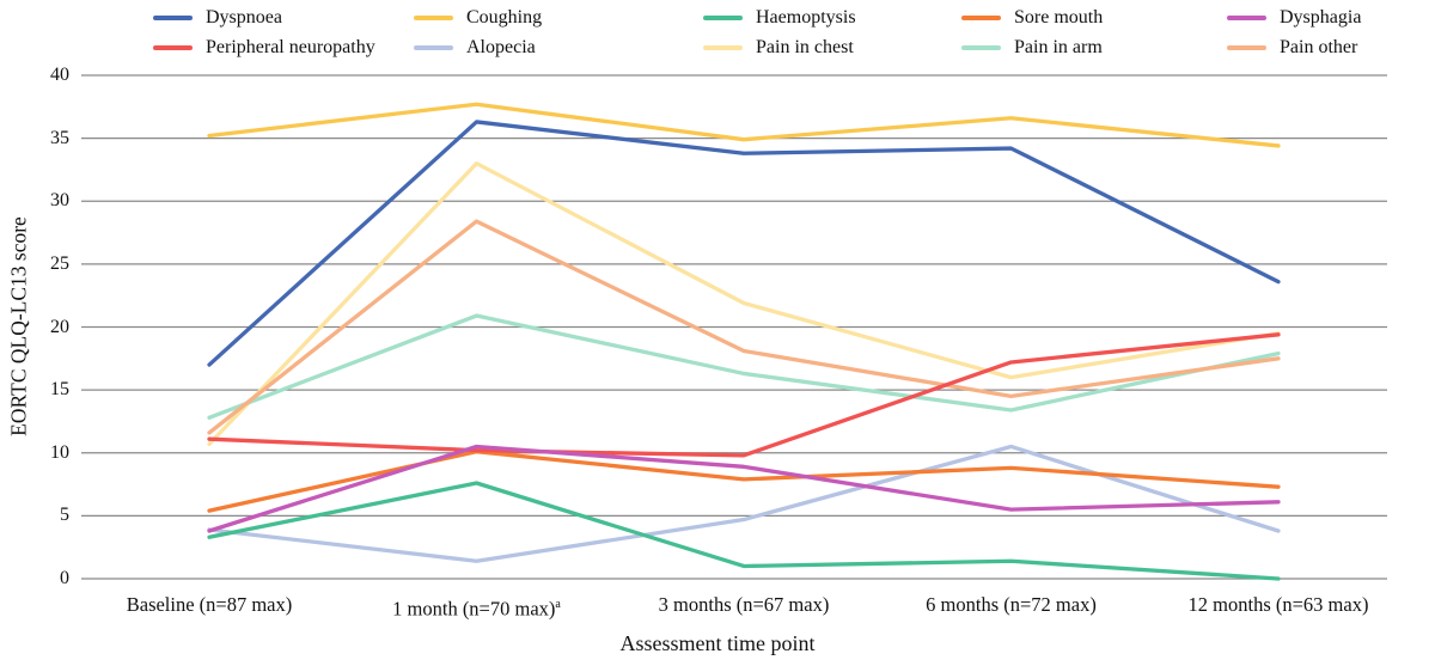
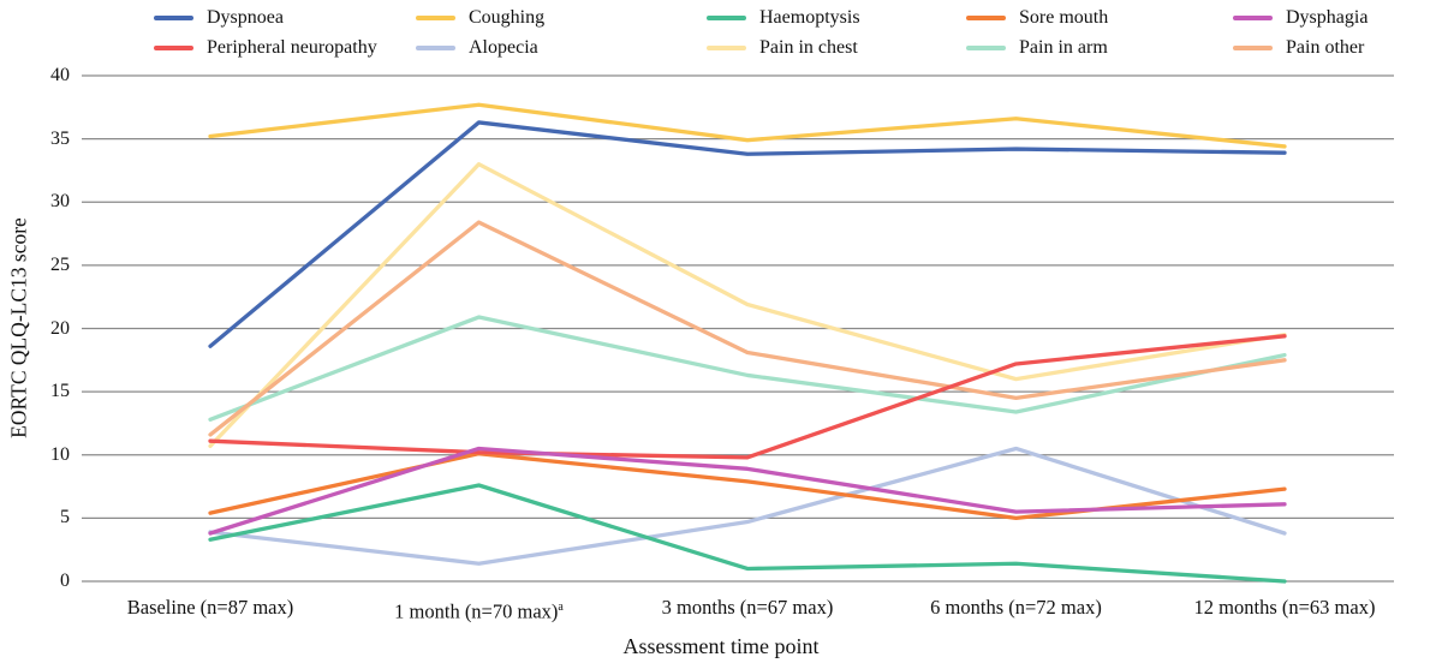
Dyspnoea/Baseline (n=87 max): 17.0 -> 18.6
Sore mouth/6 months (n=72 max): 8.8 -> 5.0
Dyspnoea/12 months (n=63 max): 23.6 -> 33.9
